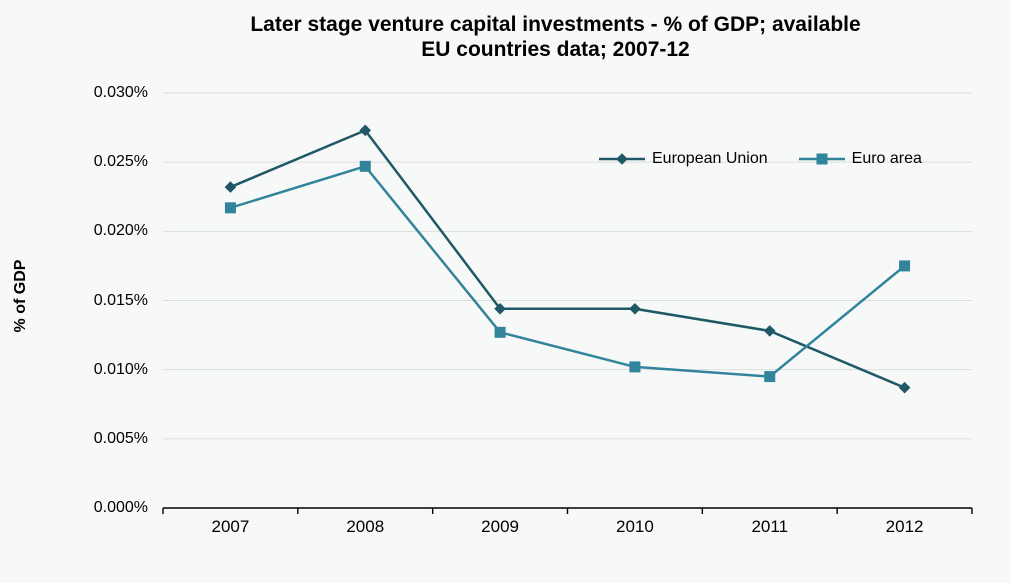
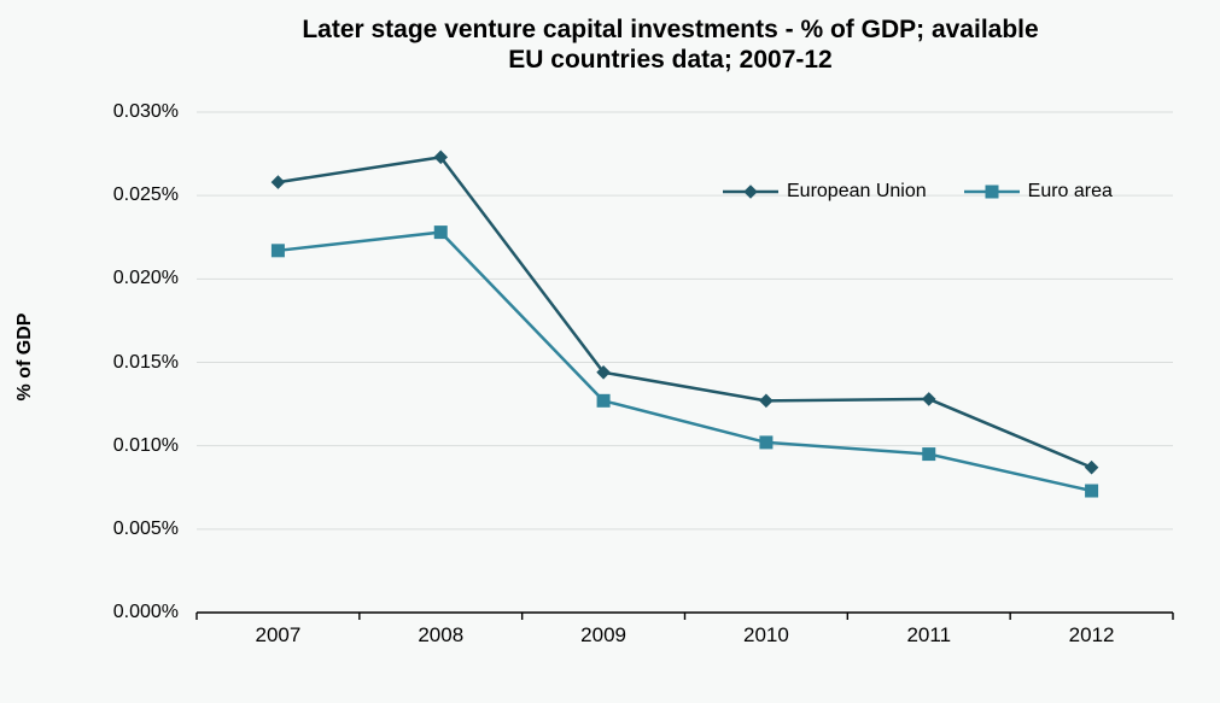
European Union/2007: 0.0232% -> 0.0258%
Euro area/2008: 0.0247% -> 0.0228%
European Union/2010: 0.0144% -> 0.0127%
Euro area/2012: 0.0175% -> 0.0073%
